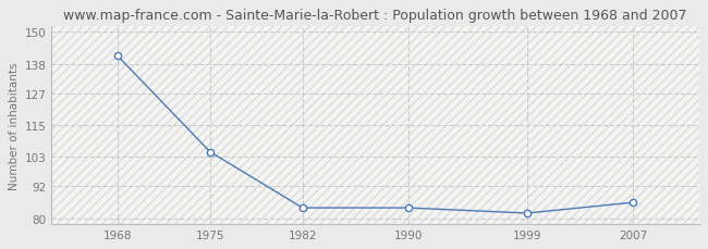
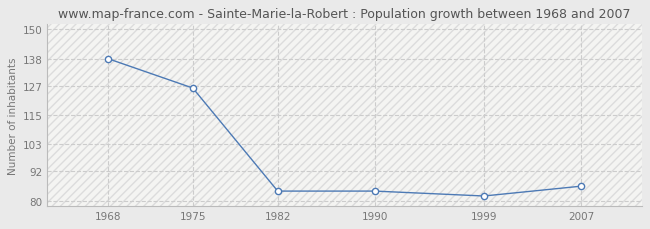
1968: 141 -> 138
1975: 105 -> 126
